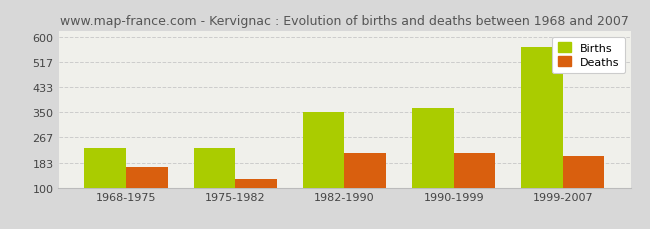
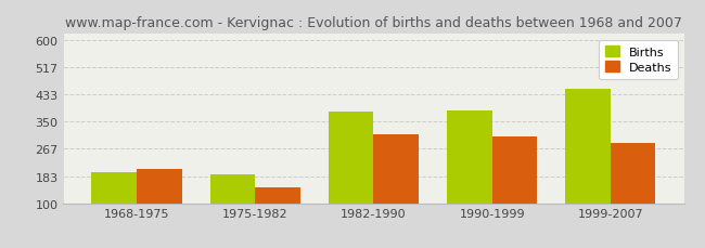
Births/1968-1975: 233 -> 195
Deaths/1968-1975: 170 -> 205
Births/1975-1982: 233 -> 190
Deaths/1975-1982: 130 -> 150
Births/1982-1990: 350 -> 380
Deaths/1982-1990: 215 -> 310
Births/1990-1999: 363 -> 385
Deaths/1990-1999: 215 -> 305
Births/1999-2007: 566 -> 450
Deaths/1999-2007: 205 -> 285
